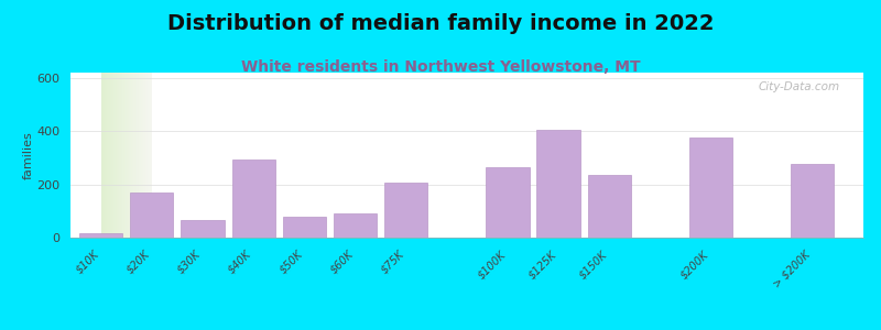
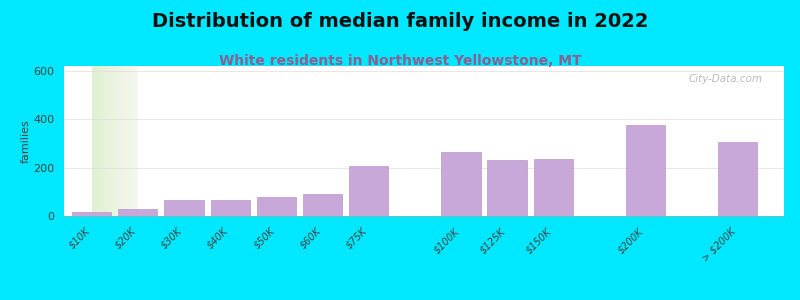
$20K: 170 -> 30
$40K: 295 -> 65
$125K: 405 -> 230
> $200K: 275 -> 305
